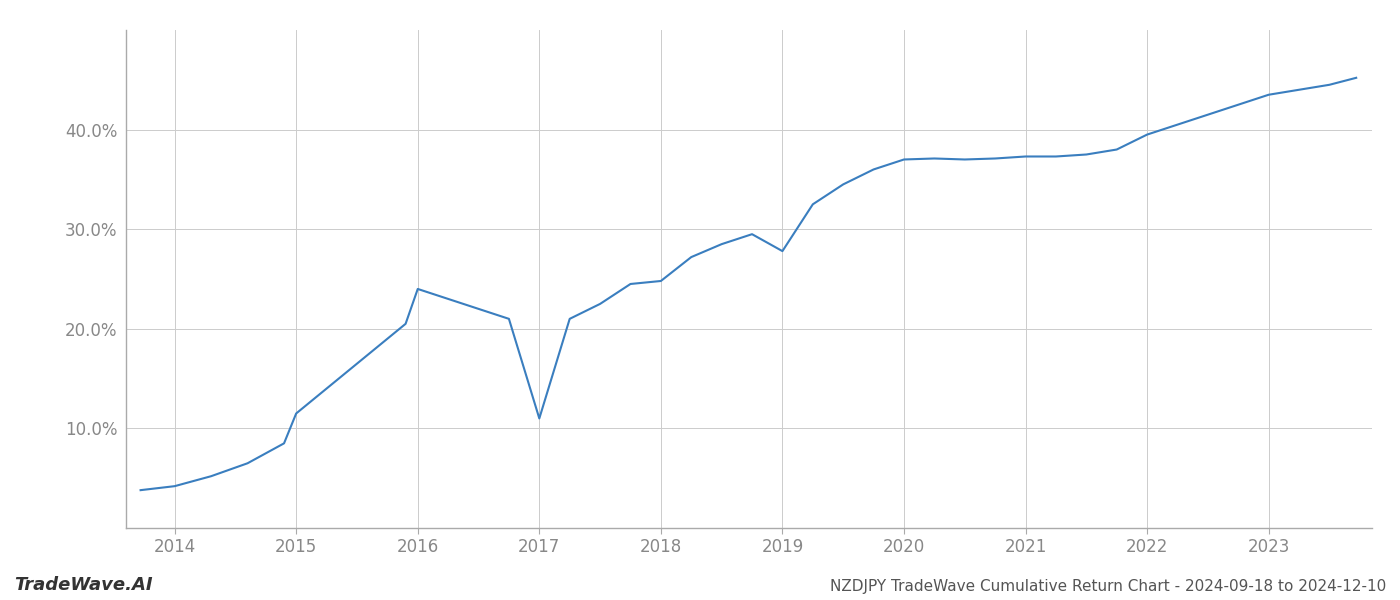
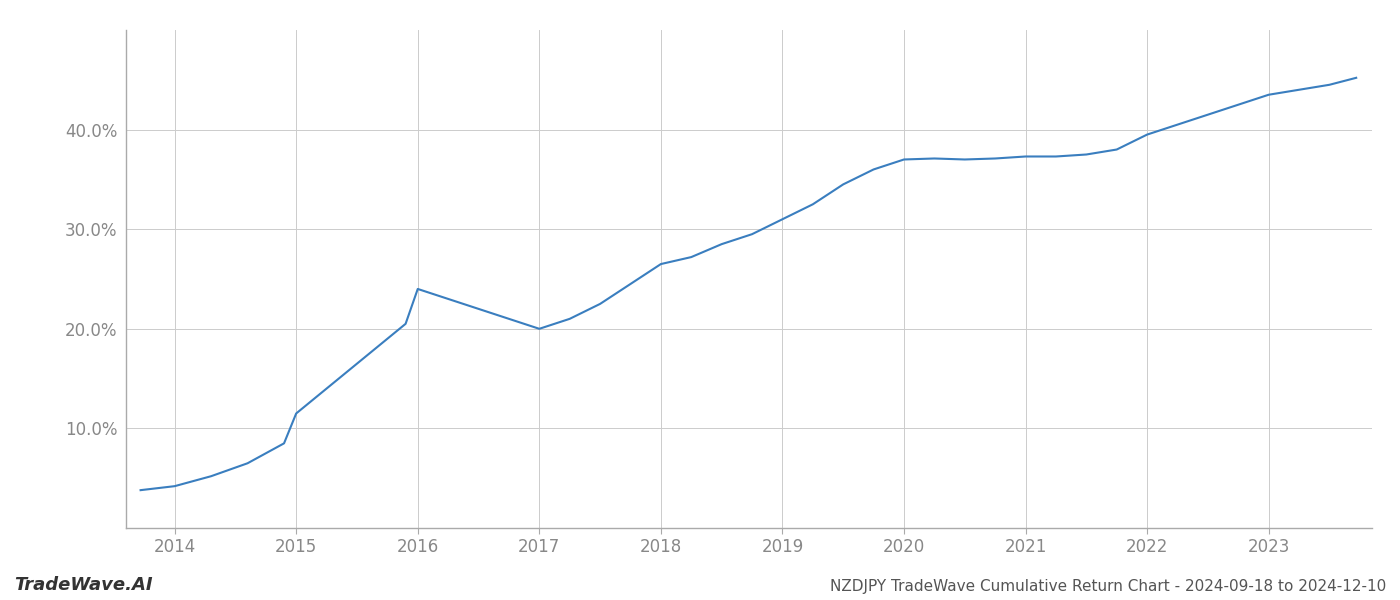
2017: 11.0% -> 20.0%
2018: 24.8% -> 26.5%
2019: 27.8% -> 31.0%
